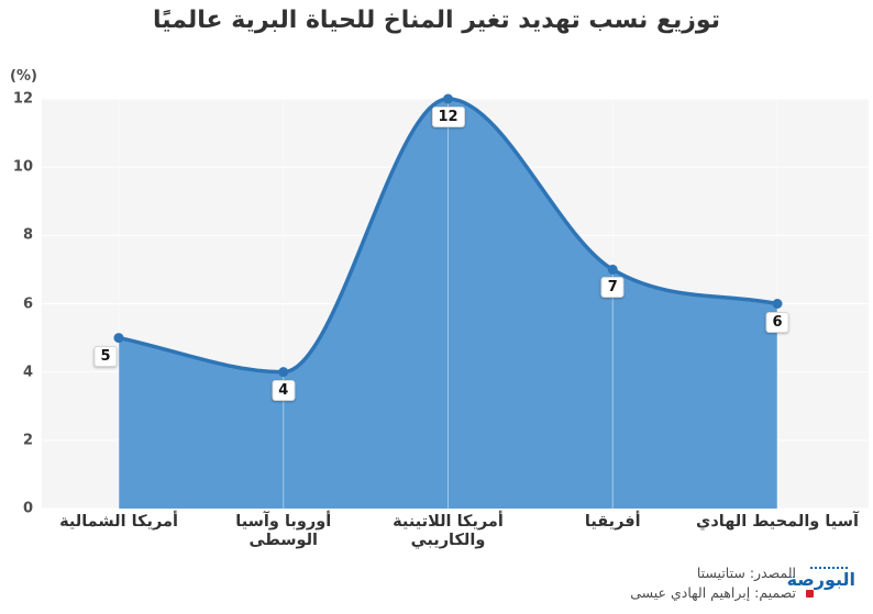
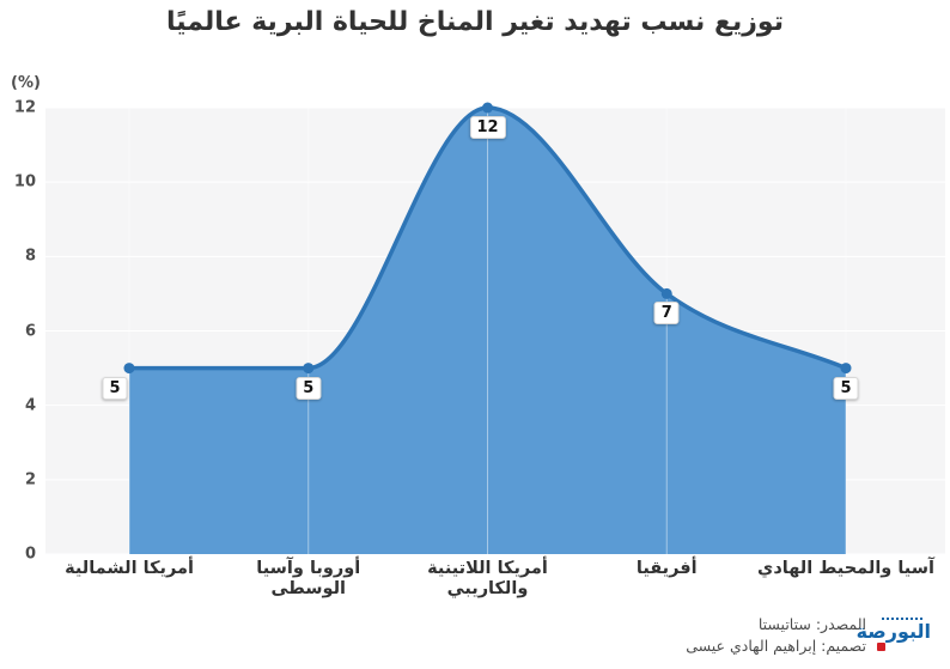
أوروبا وآسيا الوسطى: 4 -> 5
آسيا والمحيط الهادي: 6 -> 5
